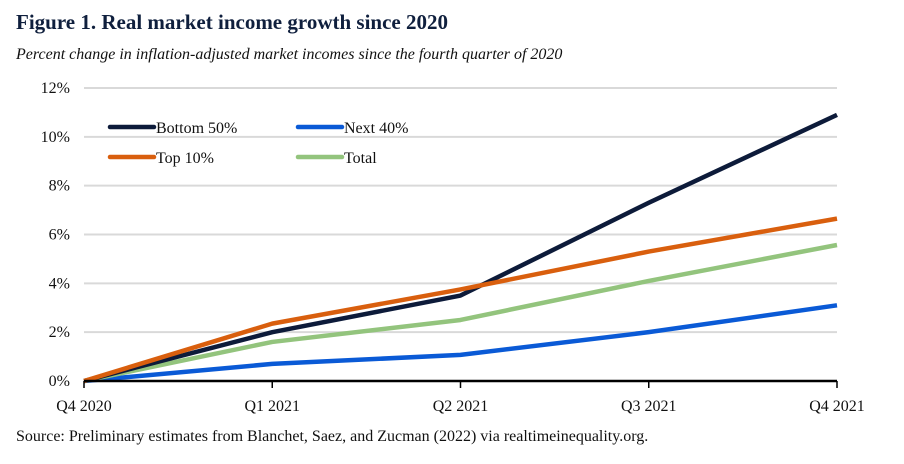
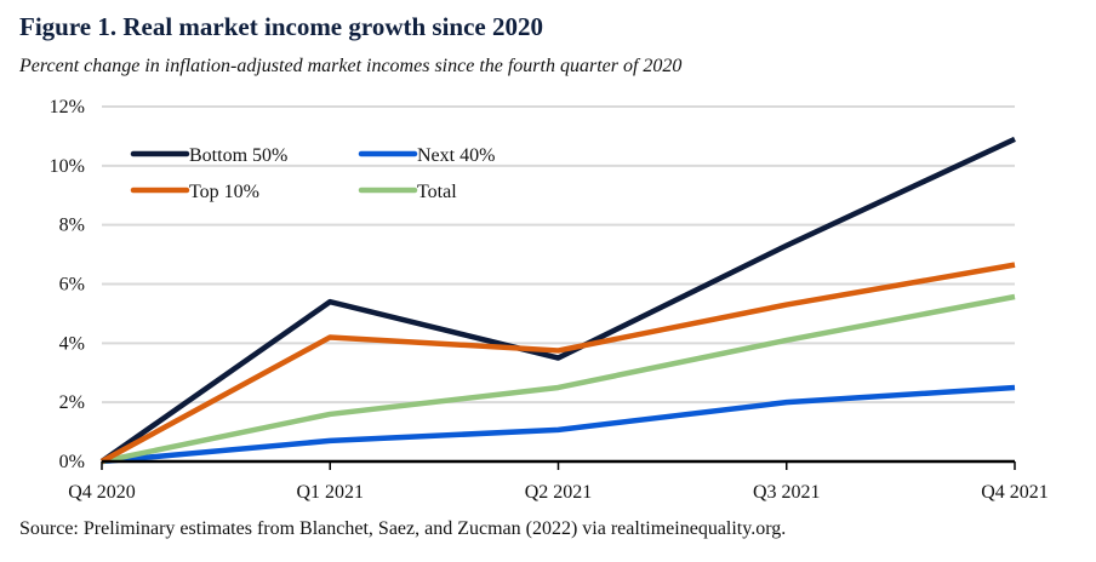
Bottom 50%/Q1 2021: 2.0% -> 5.4%
Top 10%/Q1 2021: 2.4% -> 4.2%
Next 40%/Q4 2021: 3.1% -> 2.5%
